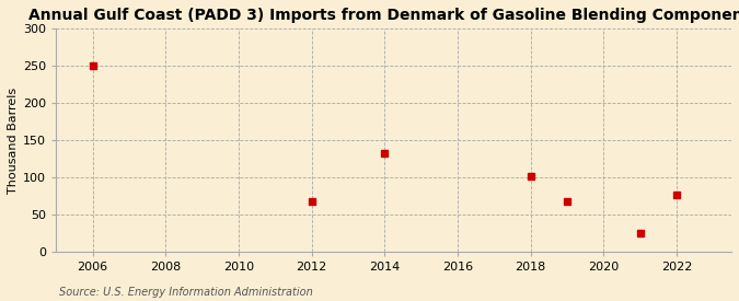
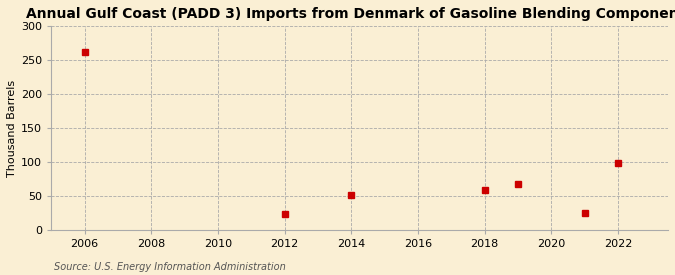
2006: 250 -> 262
2012: 68 -> 23
2014: 132 -> 52
2018: 102 -> 58
2022: 76 -> 98
